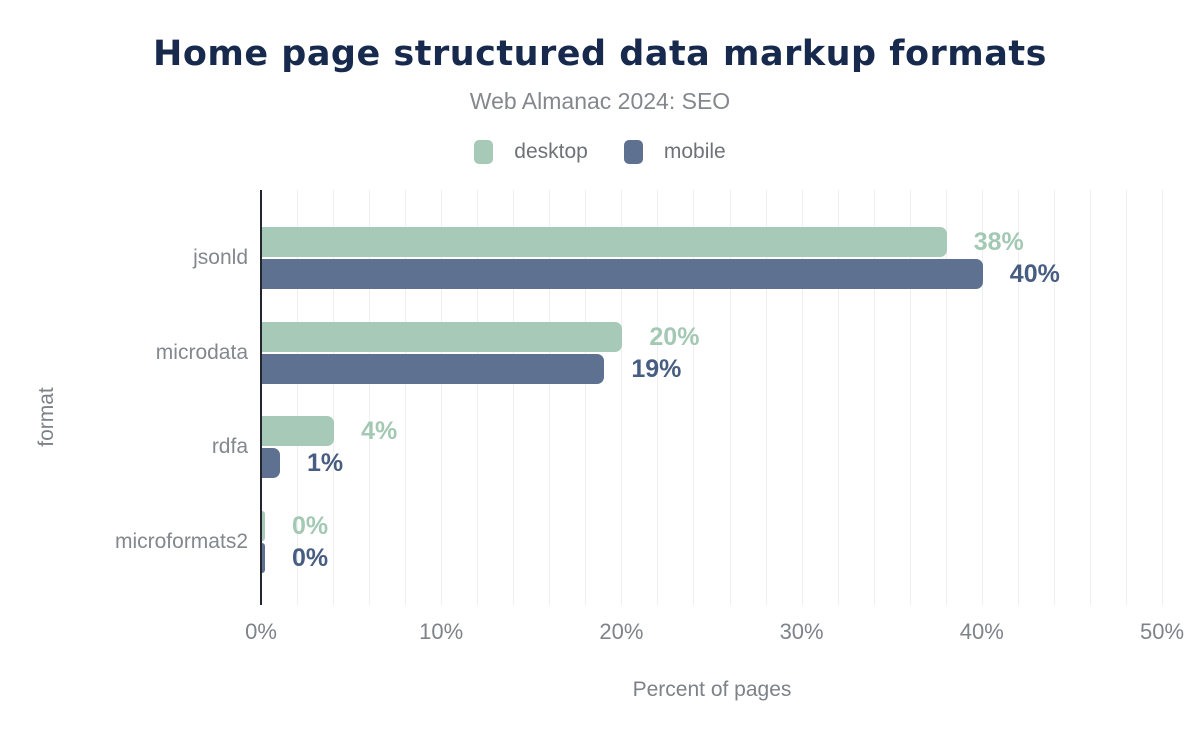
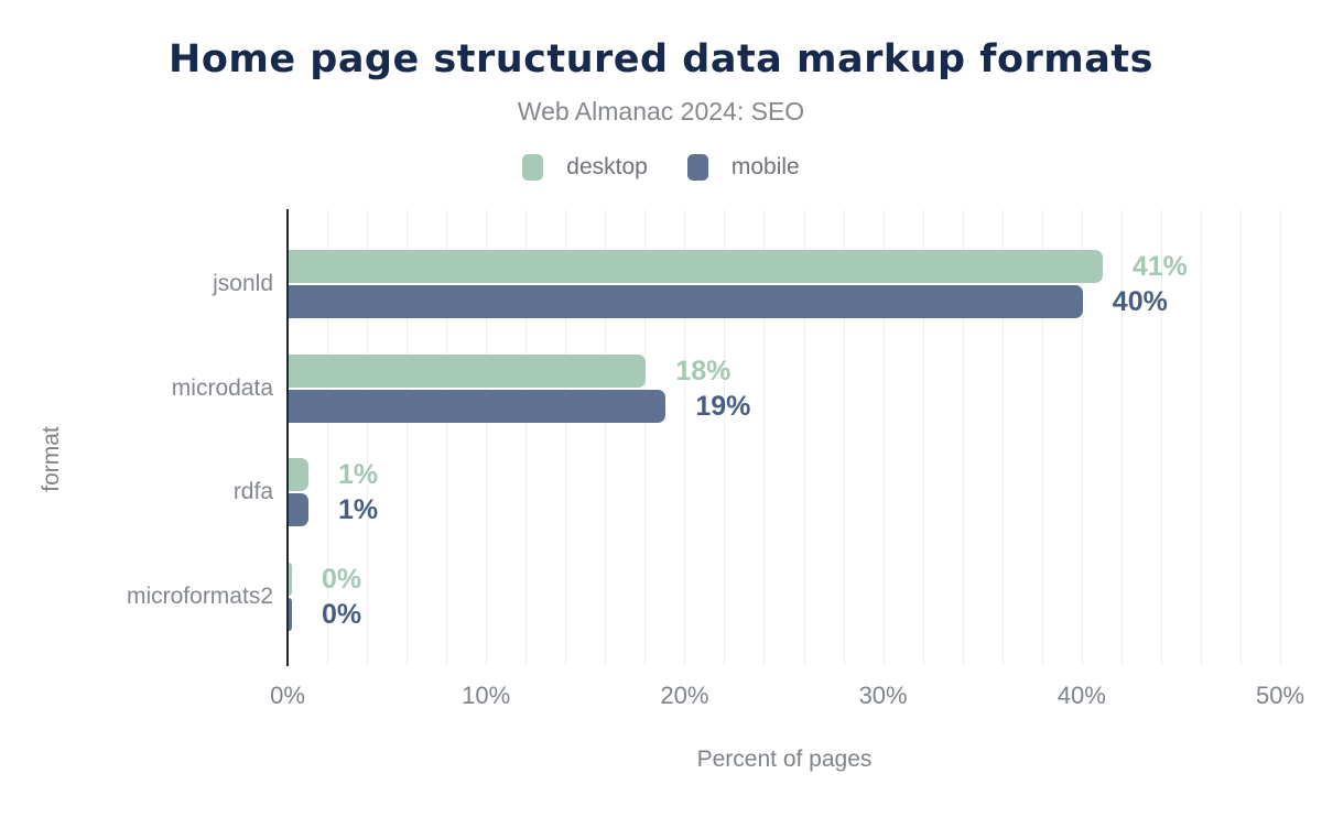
desktop/jsonld: 38% -> 41%
desktop/microdata: 20% -> 18%
desktop/rdfa: 4% -> 1%
